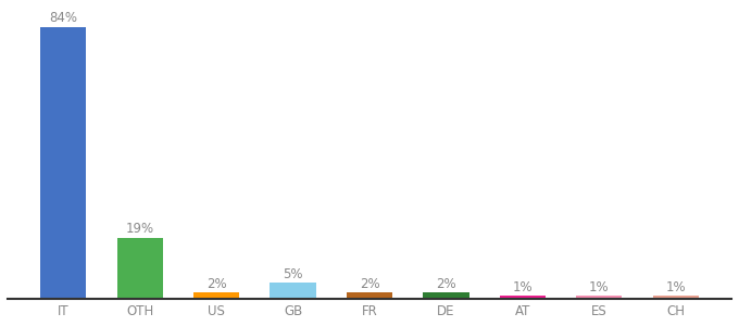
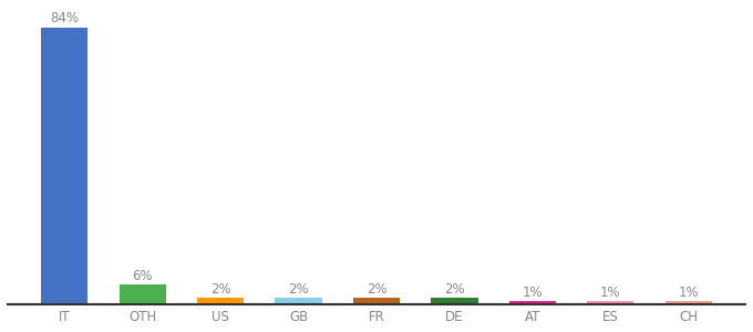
OTH: 19% -> 6%
GB: 5% -> 2%
